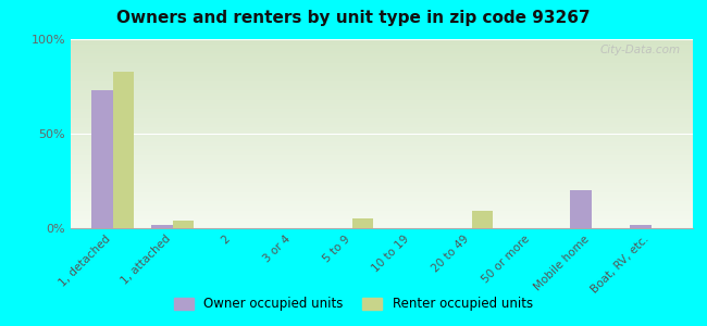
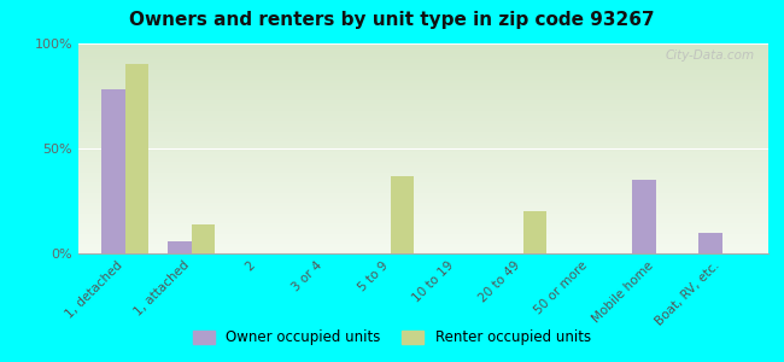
Owner occupied units/1, detached: 73% -> 78%
Renter occupied units/1, detached: 83% -> 90%
Owner occupied units/1, attached: 2% -> 6%
Renter occupied units/1, attached: 4% -> 14%
Renter occupied units/5 to 9: 5% -> 37%
Renter occupied units/20 to 49: 9% -> 20%
Owner occupied units/Mobile home: 20% -> 35%
Owner occupied units/Boat, RV, etc.: 2% -> 10%
